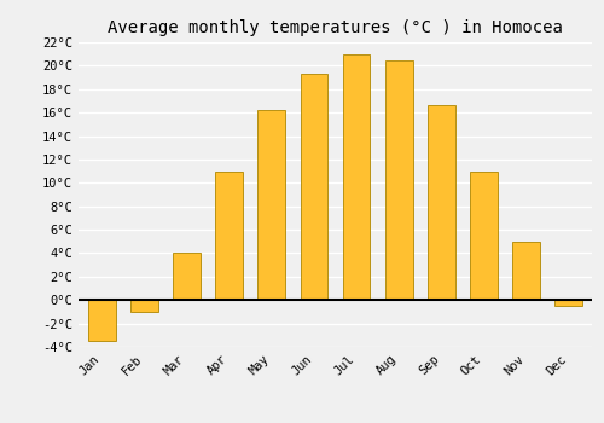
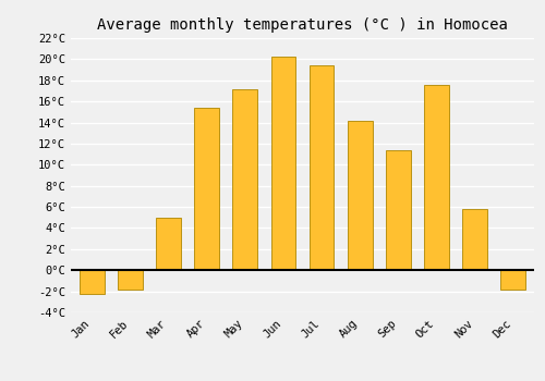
Jan: -3.5°C -> -2.2°C
Feb: -1.0°C -> -1.8°C
Mar: 4.0°C -> 5.0°C
Apr: 11.0°C -> 15.4°C
May: 16.2°C -> 17.2°C
Jun: 19.3°C -> 20.2°C
Jul: 21.0°C -> 19.4°C
Aug: 20.5°C -> 14.2°C
Sep: 16.6°C -> 11.4°C
Oct: 11.0°C -> 17.6°C
Nov: 5.0°C -> 5.8°C
Dec: -0.5°C -> -1.8°C
